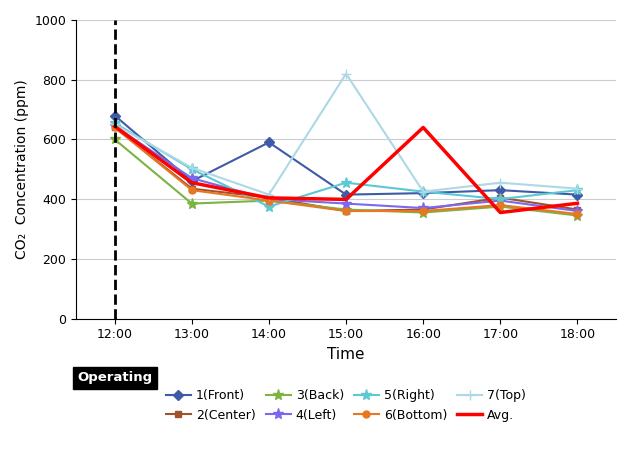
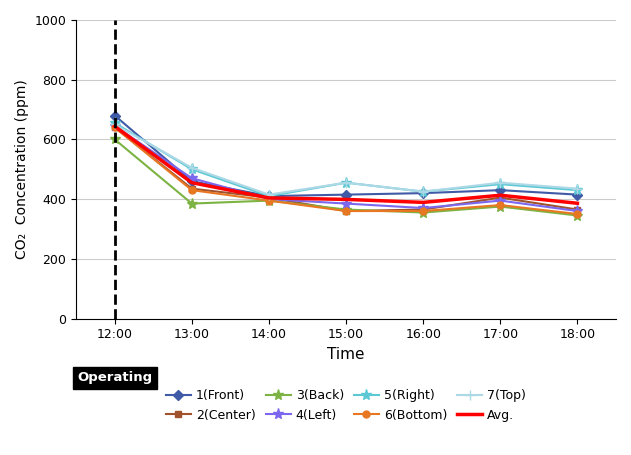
1(Front)/14:00: 590 -> 410
5(Right)/14:00: 375 -> 410
7(Top)/15:00: 820 -> 455
Avg./16:00: 640 -> 389
5(Right)/17:00: 400 -> 450
Avg./17:00: 355 -> 413
